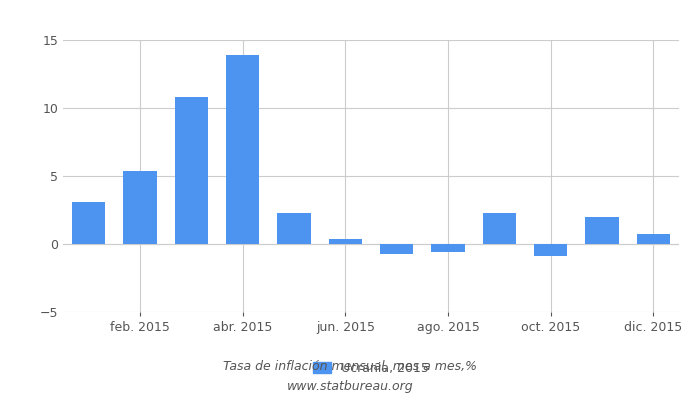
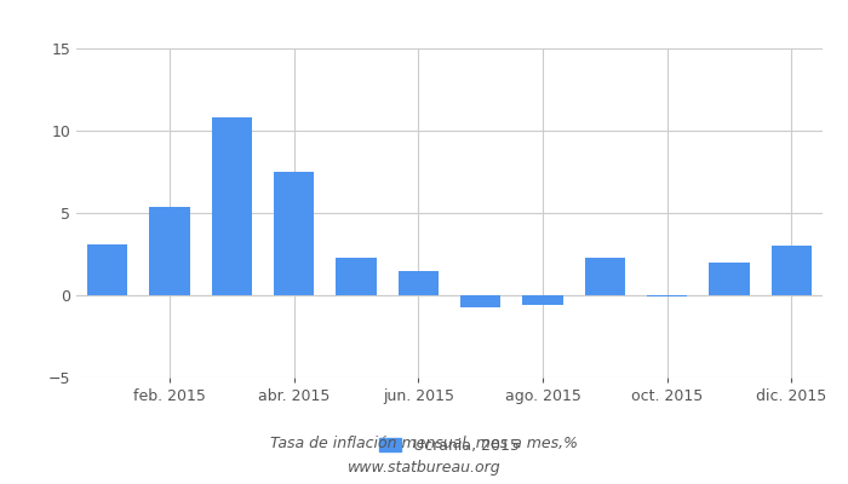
abr. 2015: 13.9 -> 7.5
jun. 2015: 0.4 -> 1.5
oct. 2015: -0.9 -> -0.1
dic. 2015: 0.7 -> 3.0
